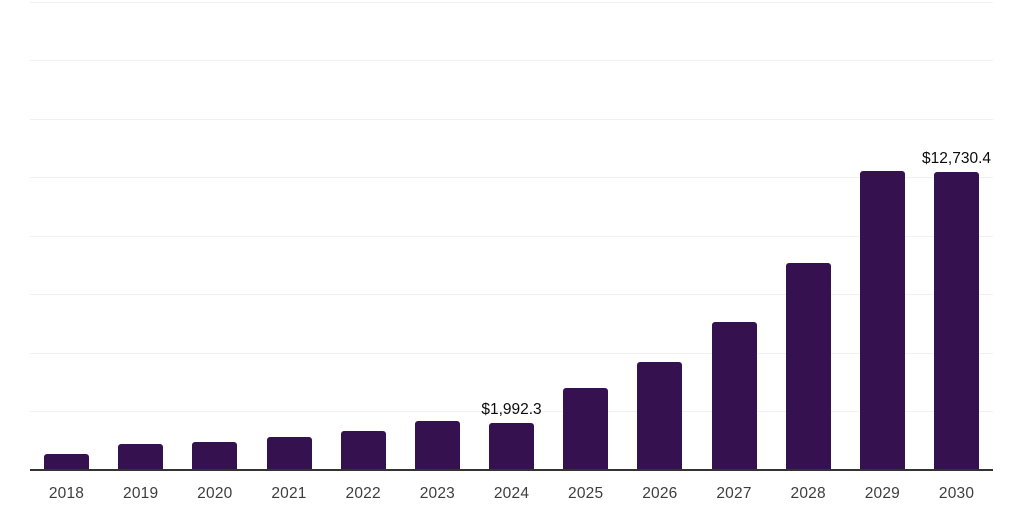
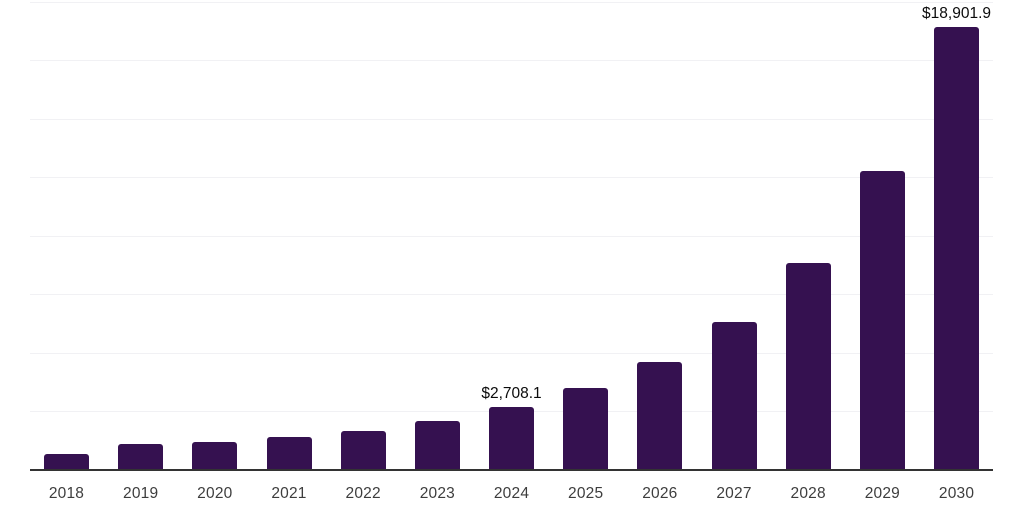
2024: $1,992.3 -> $2,708.1
2030: $12,730.4 -> $18,901.9
